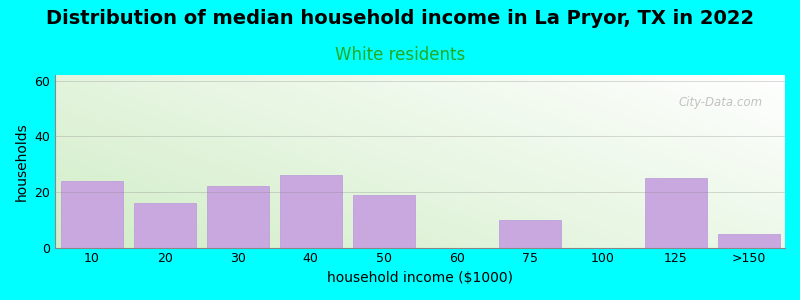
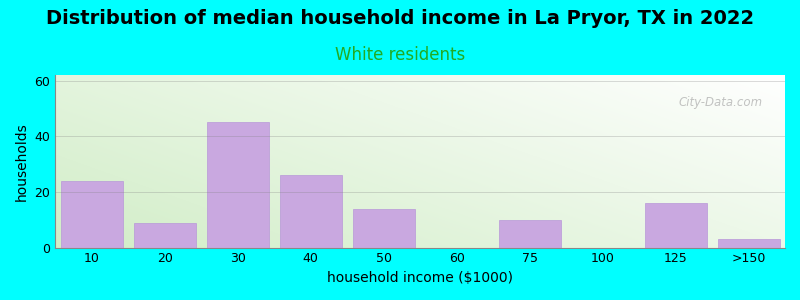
20: 16 -> 9
30: 22 -> 45
50: 19 -> 14
125: 25 -> 16
>150: 5 -> 3
